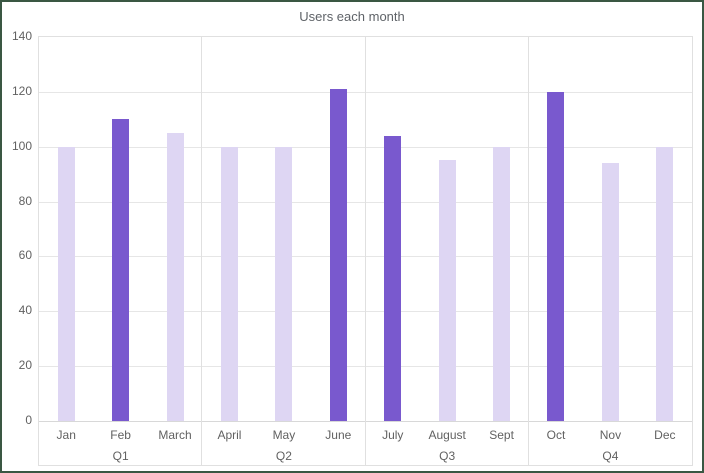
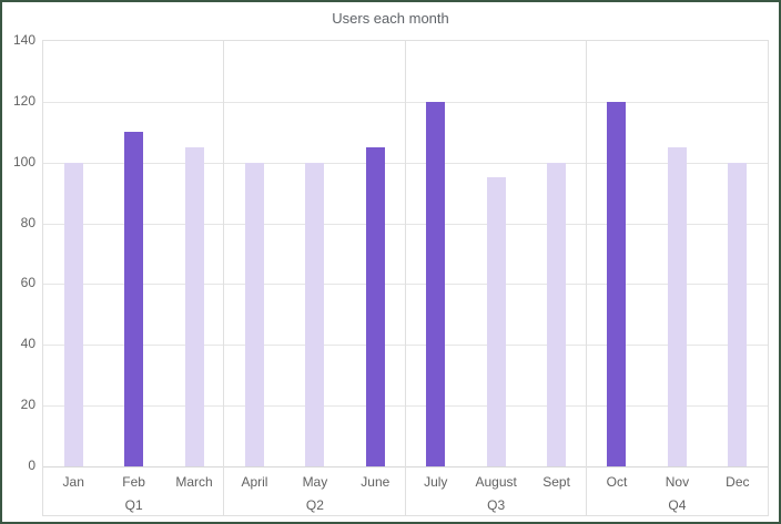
June: 121 -> 105
July: 104 -> 120
Nov: 94 -> 105
